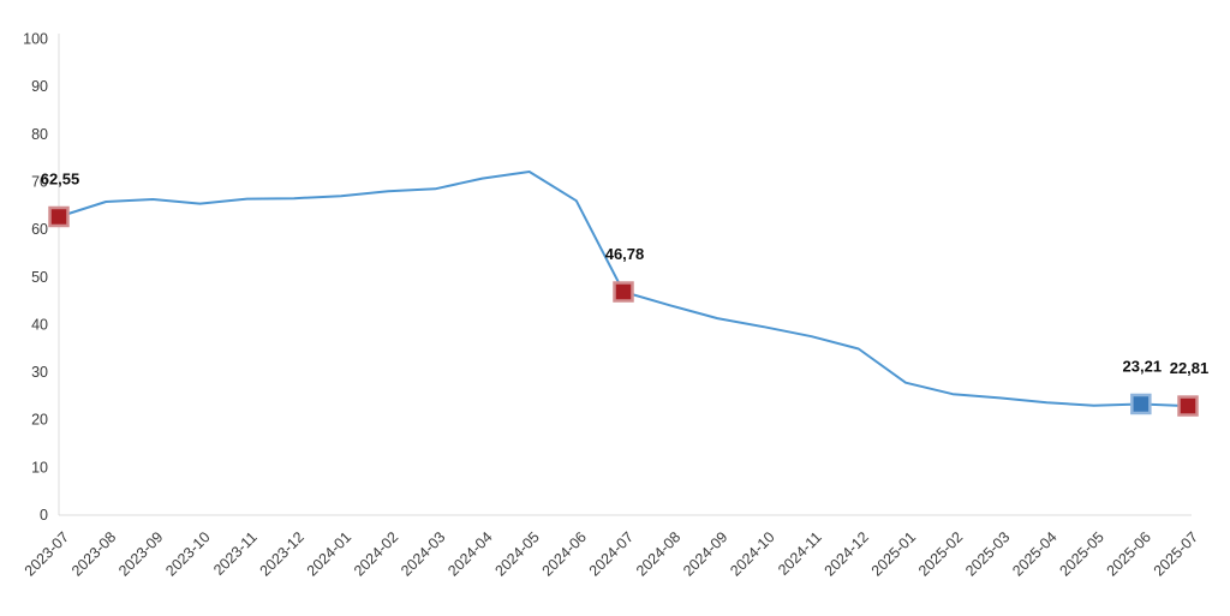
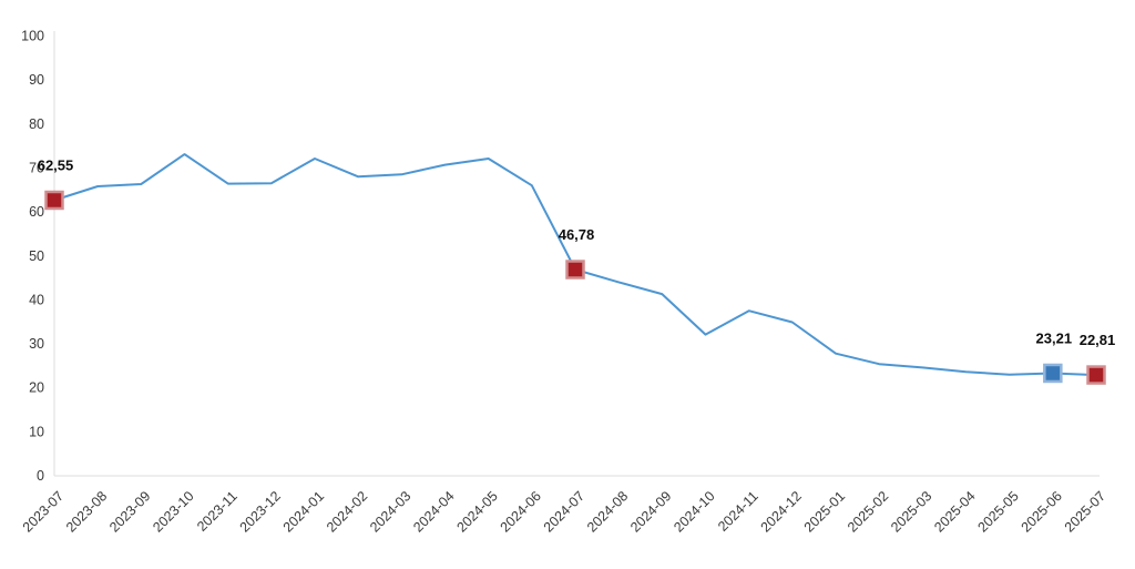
2023-10: 65 -> 73
2024-01: 67 -> 72
2024-10: 39 -> 32
